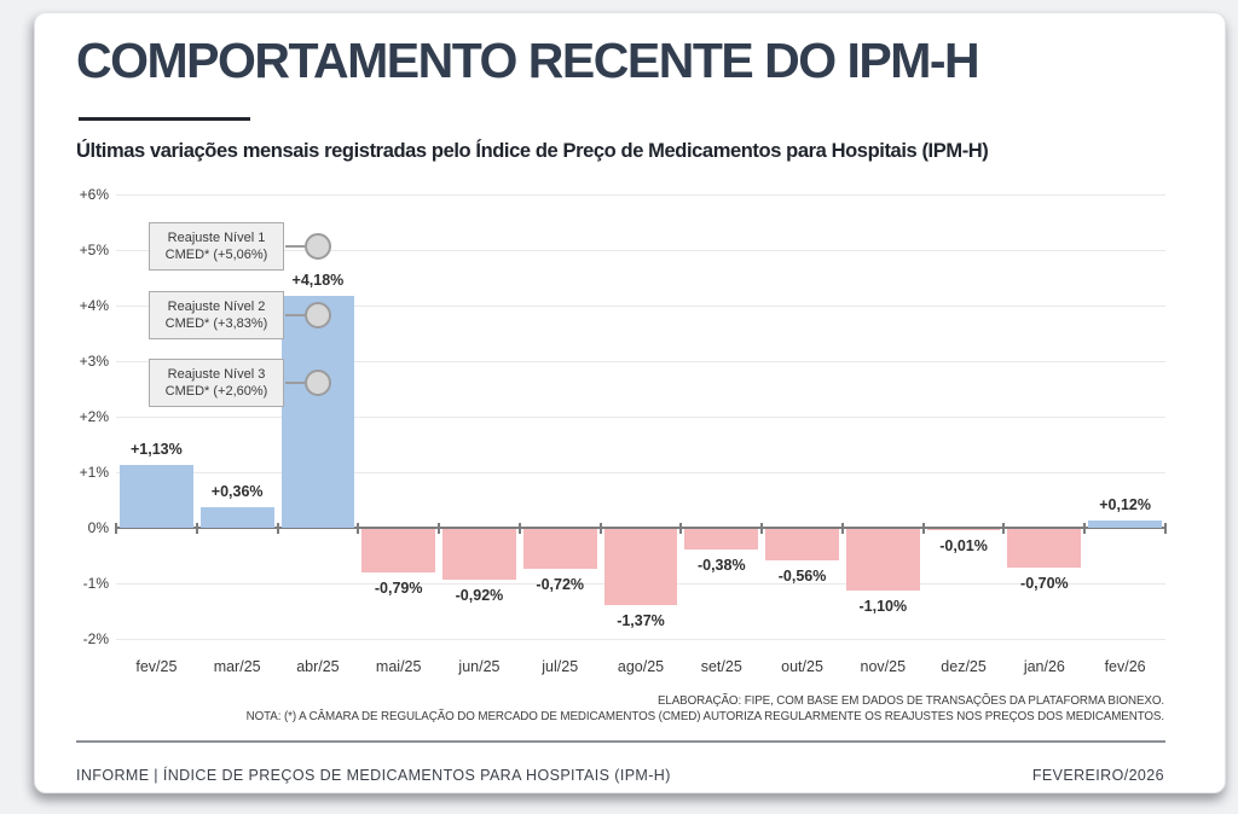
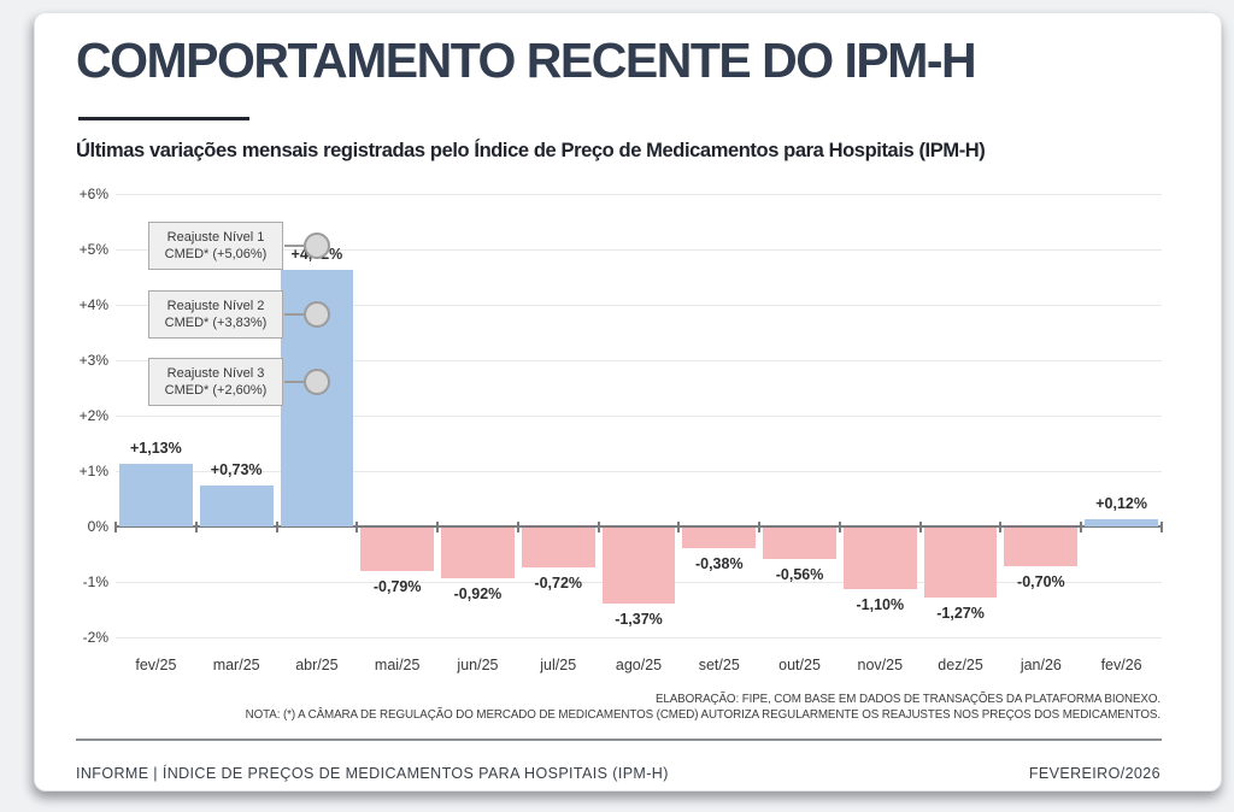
mar/25: +0,36% -> +0,73%
abr/25: +4,18% -> +4,62%
dez/25: -0,01% -> -1,27%
